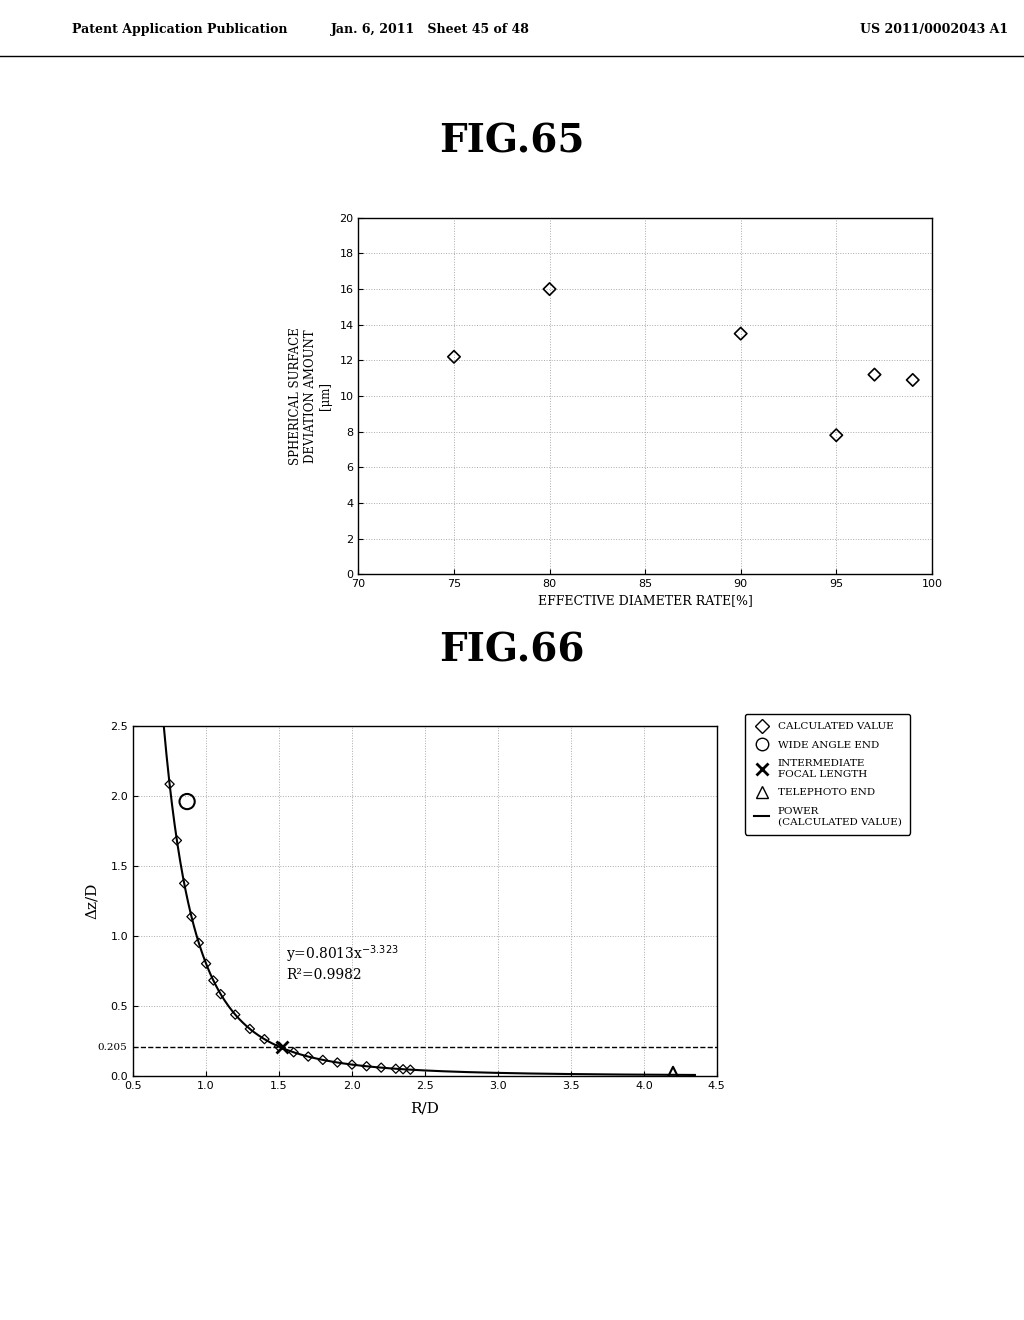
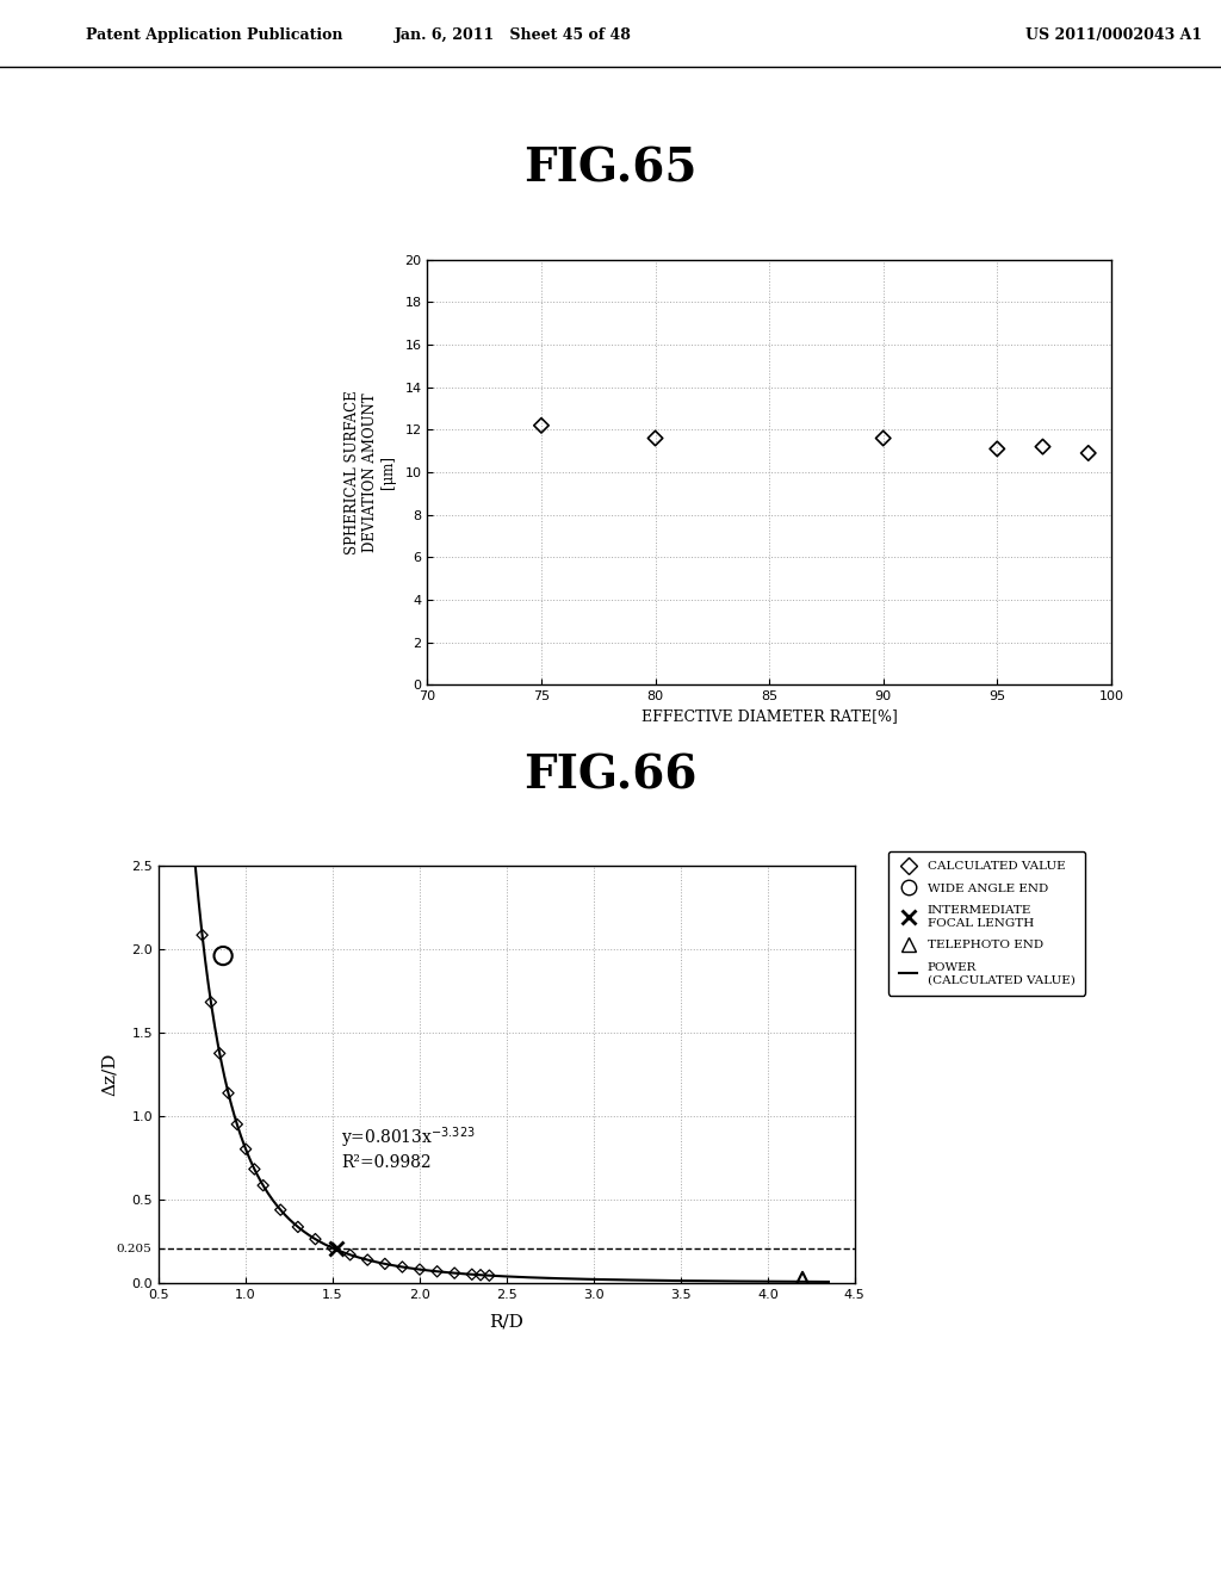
80: 16.0 -> 11.6
90: 13.5 -> 11.6
95: 7.8 -> 11.1
